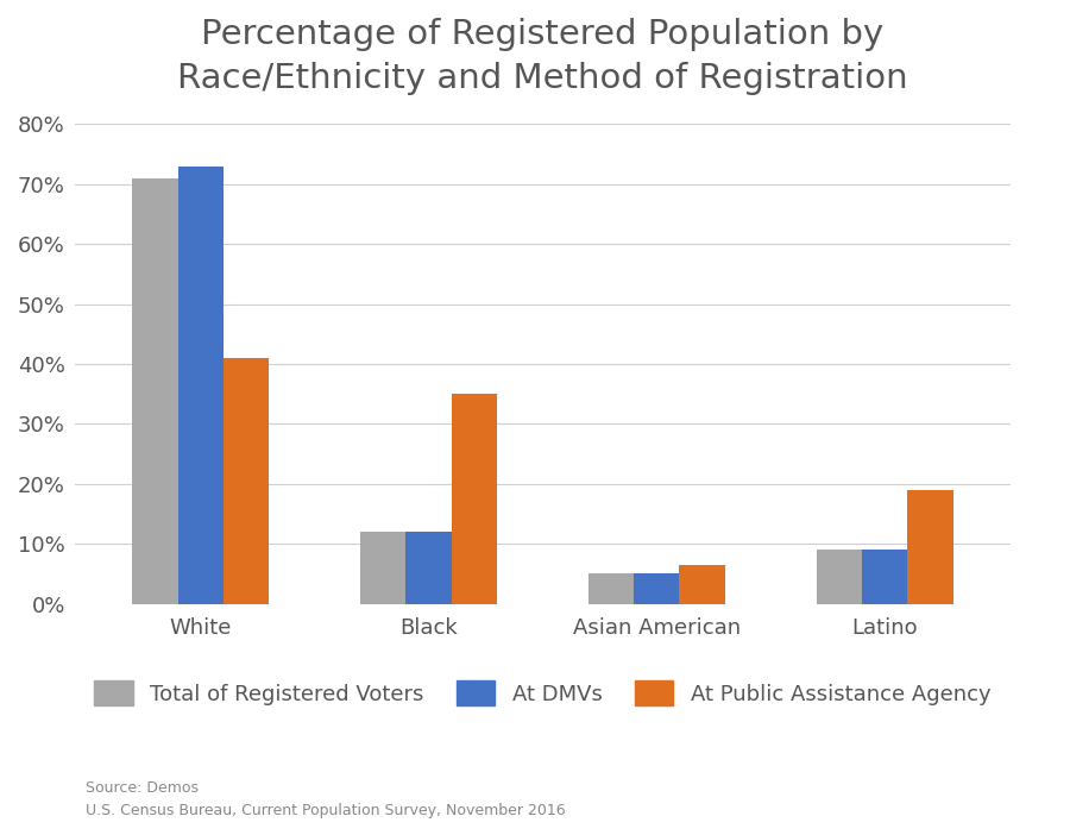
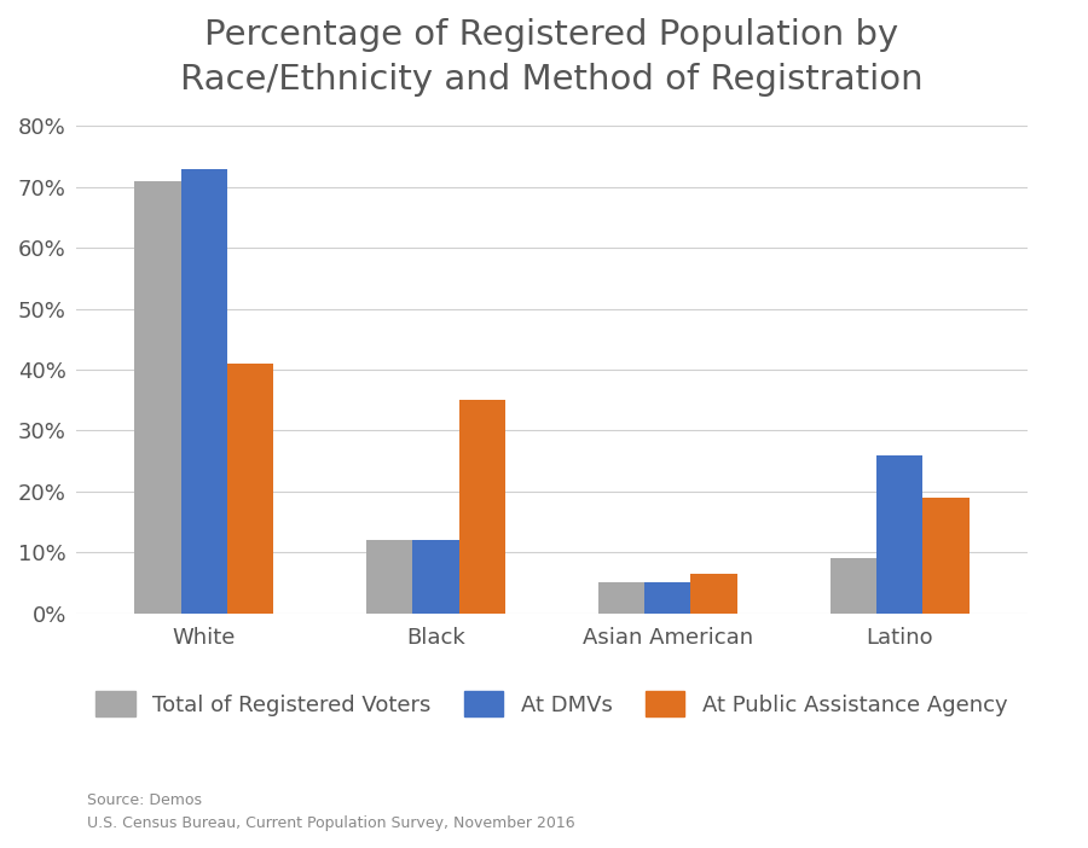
At DMVs/Latino: 9% -> 26%
